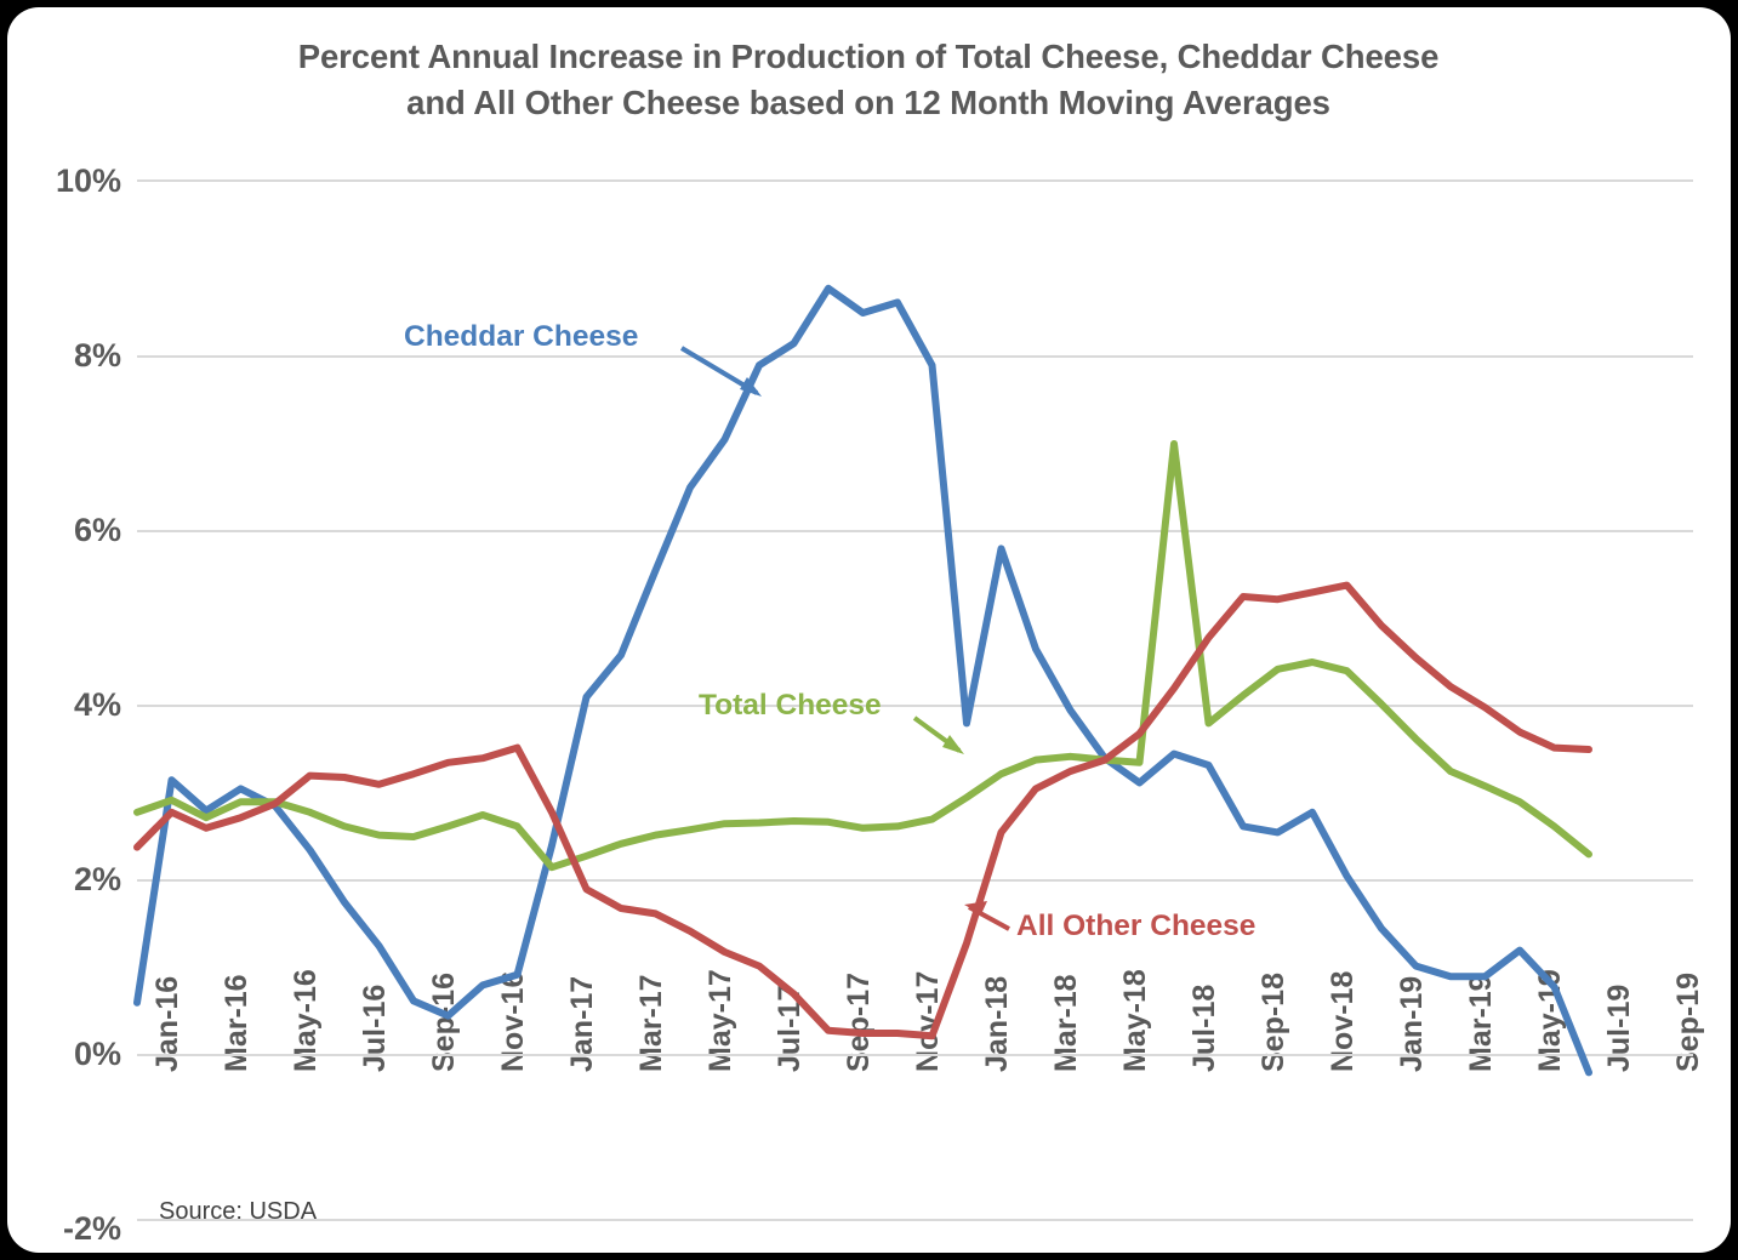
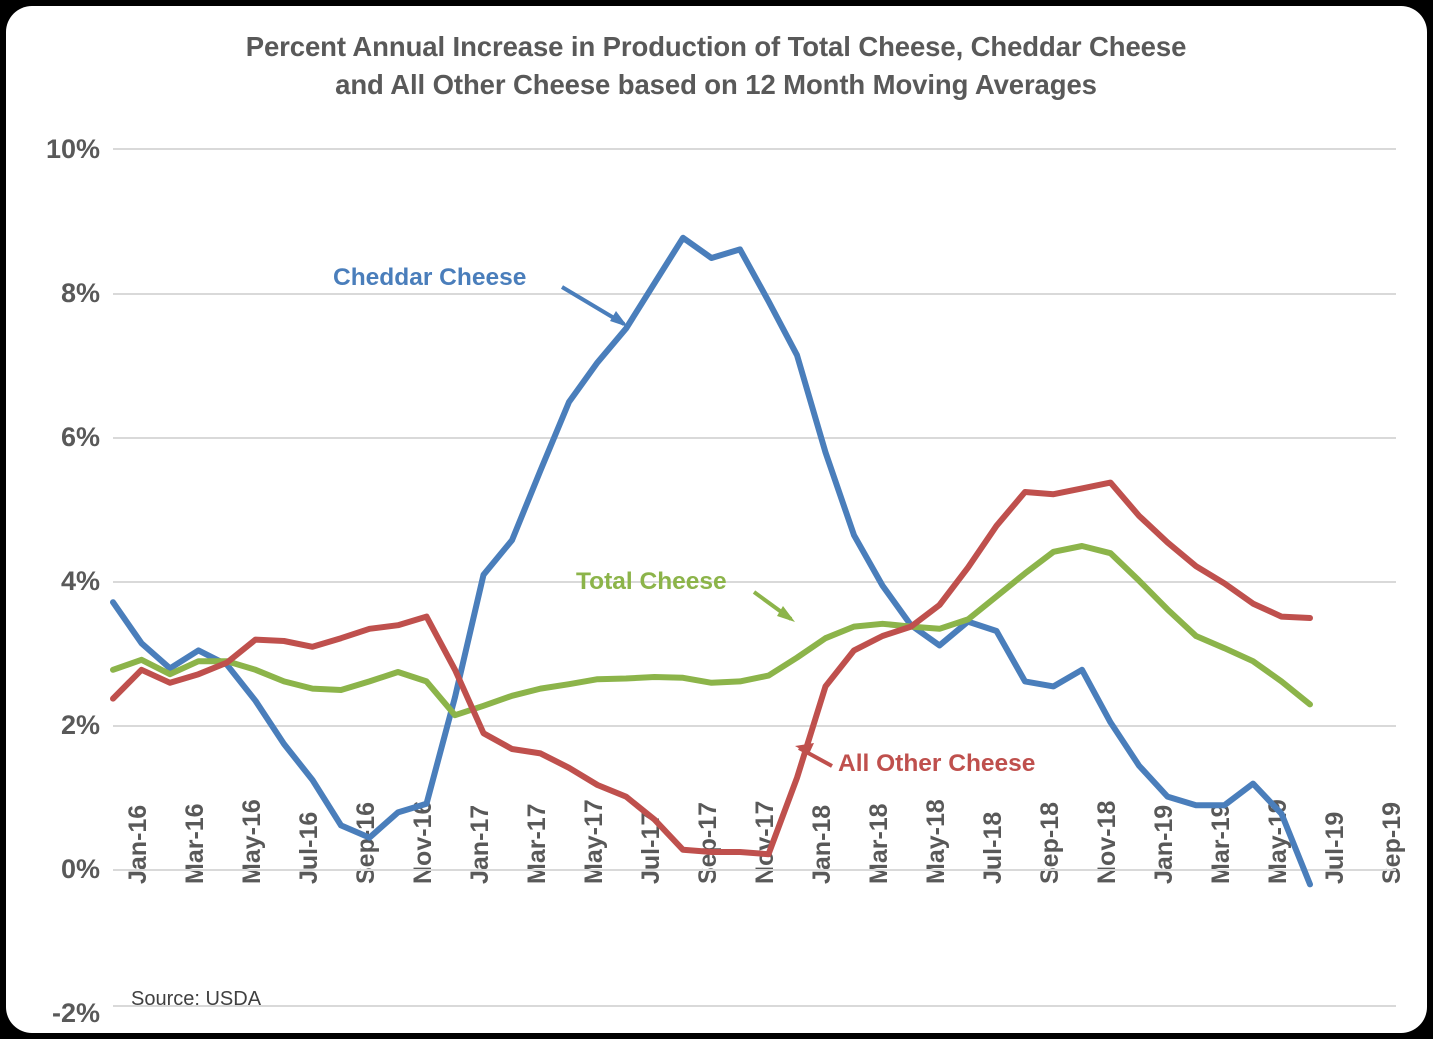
Cheddar Cheese/Jan-16: 0.6% -> 3.7%
Cheddar Cheese/Jul-17: 7.9% -> 7.5%
Cheddar Cheese/Jan-18: 3.8% -> 7.2%
Total Cheese/Jul-18: 7.0% -> 3.5%
